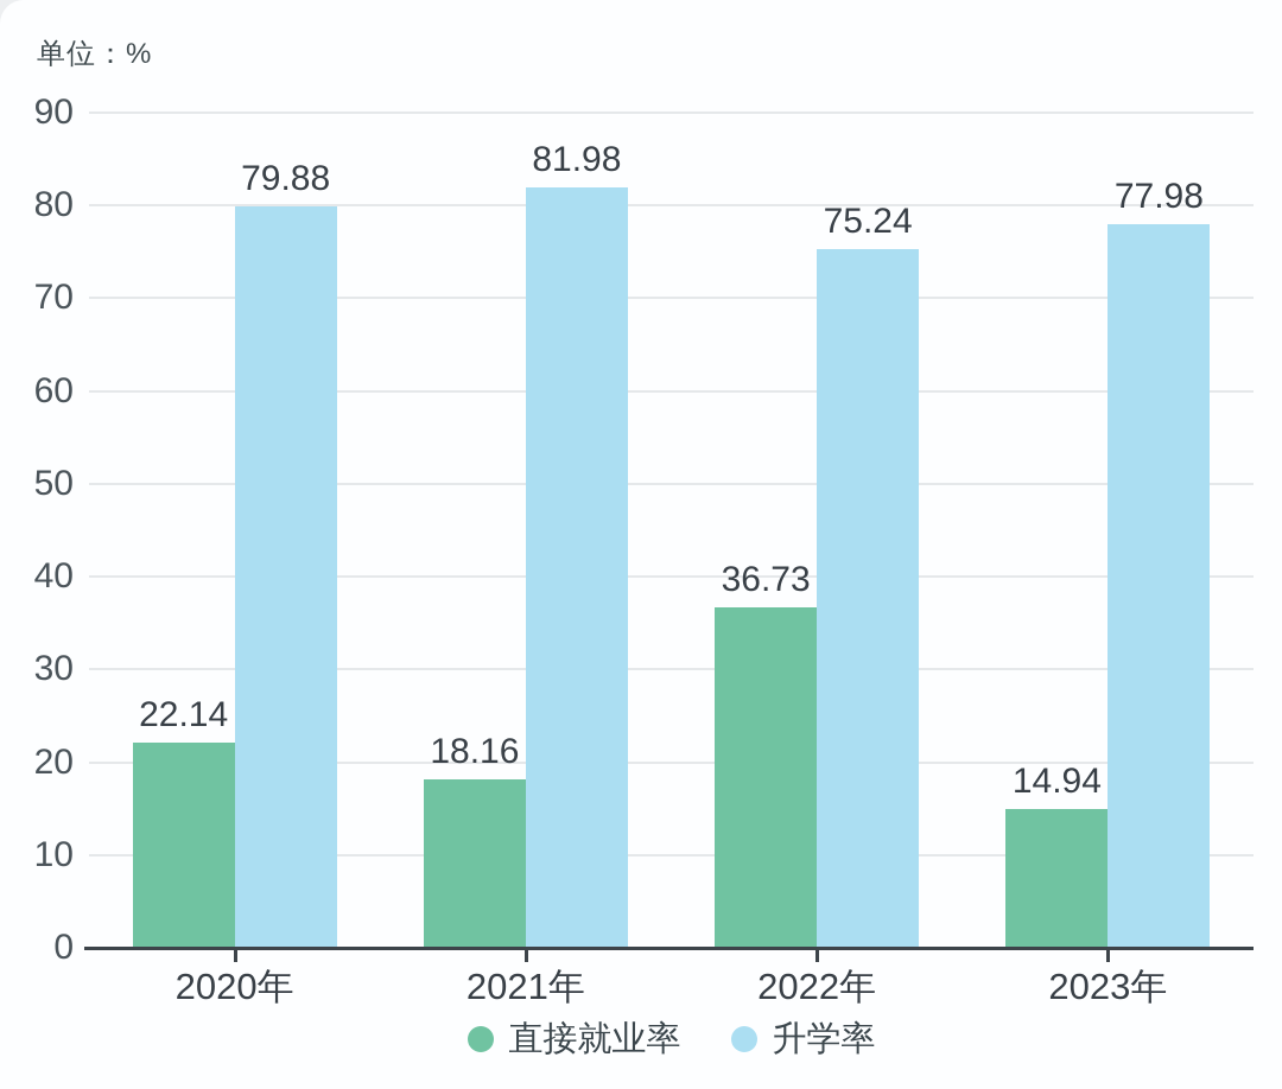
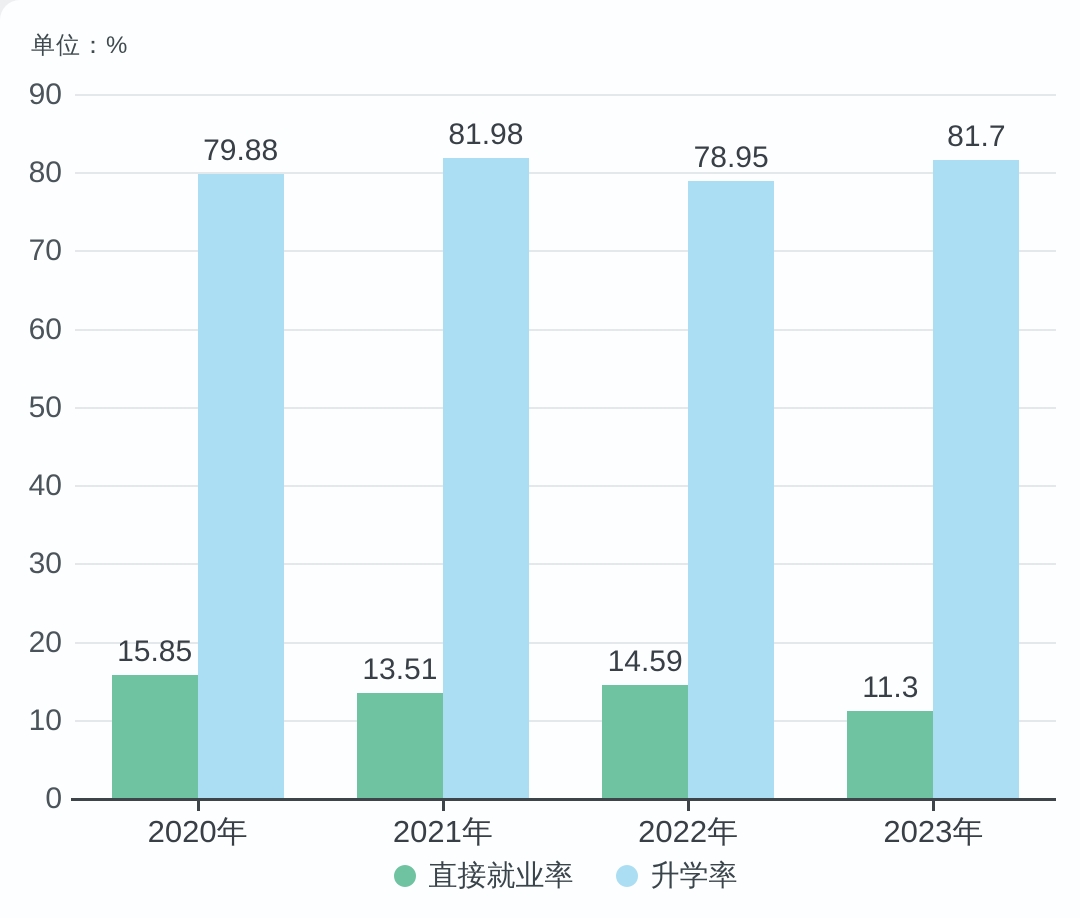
直接就业率/2020年: 22.14 -> 15.85
直接就业率/2021年: 18.16 -> 13.51
直接就业率/2022年: 36.73 -> 14.59
升学率/2022年: 75.24 -> 78.95
直接就业率/2023年: 14.94 -> 11.3
升学率/2023年: 77.98 -> 81.7
